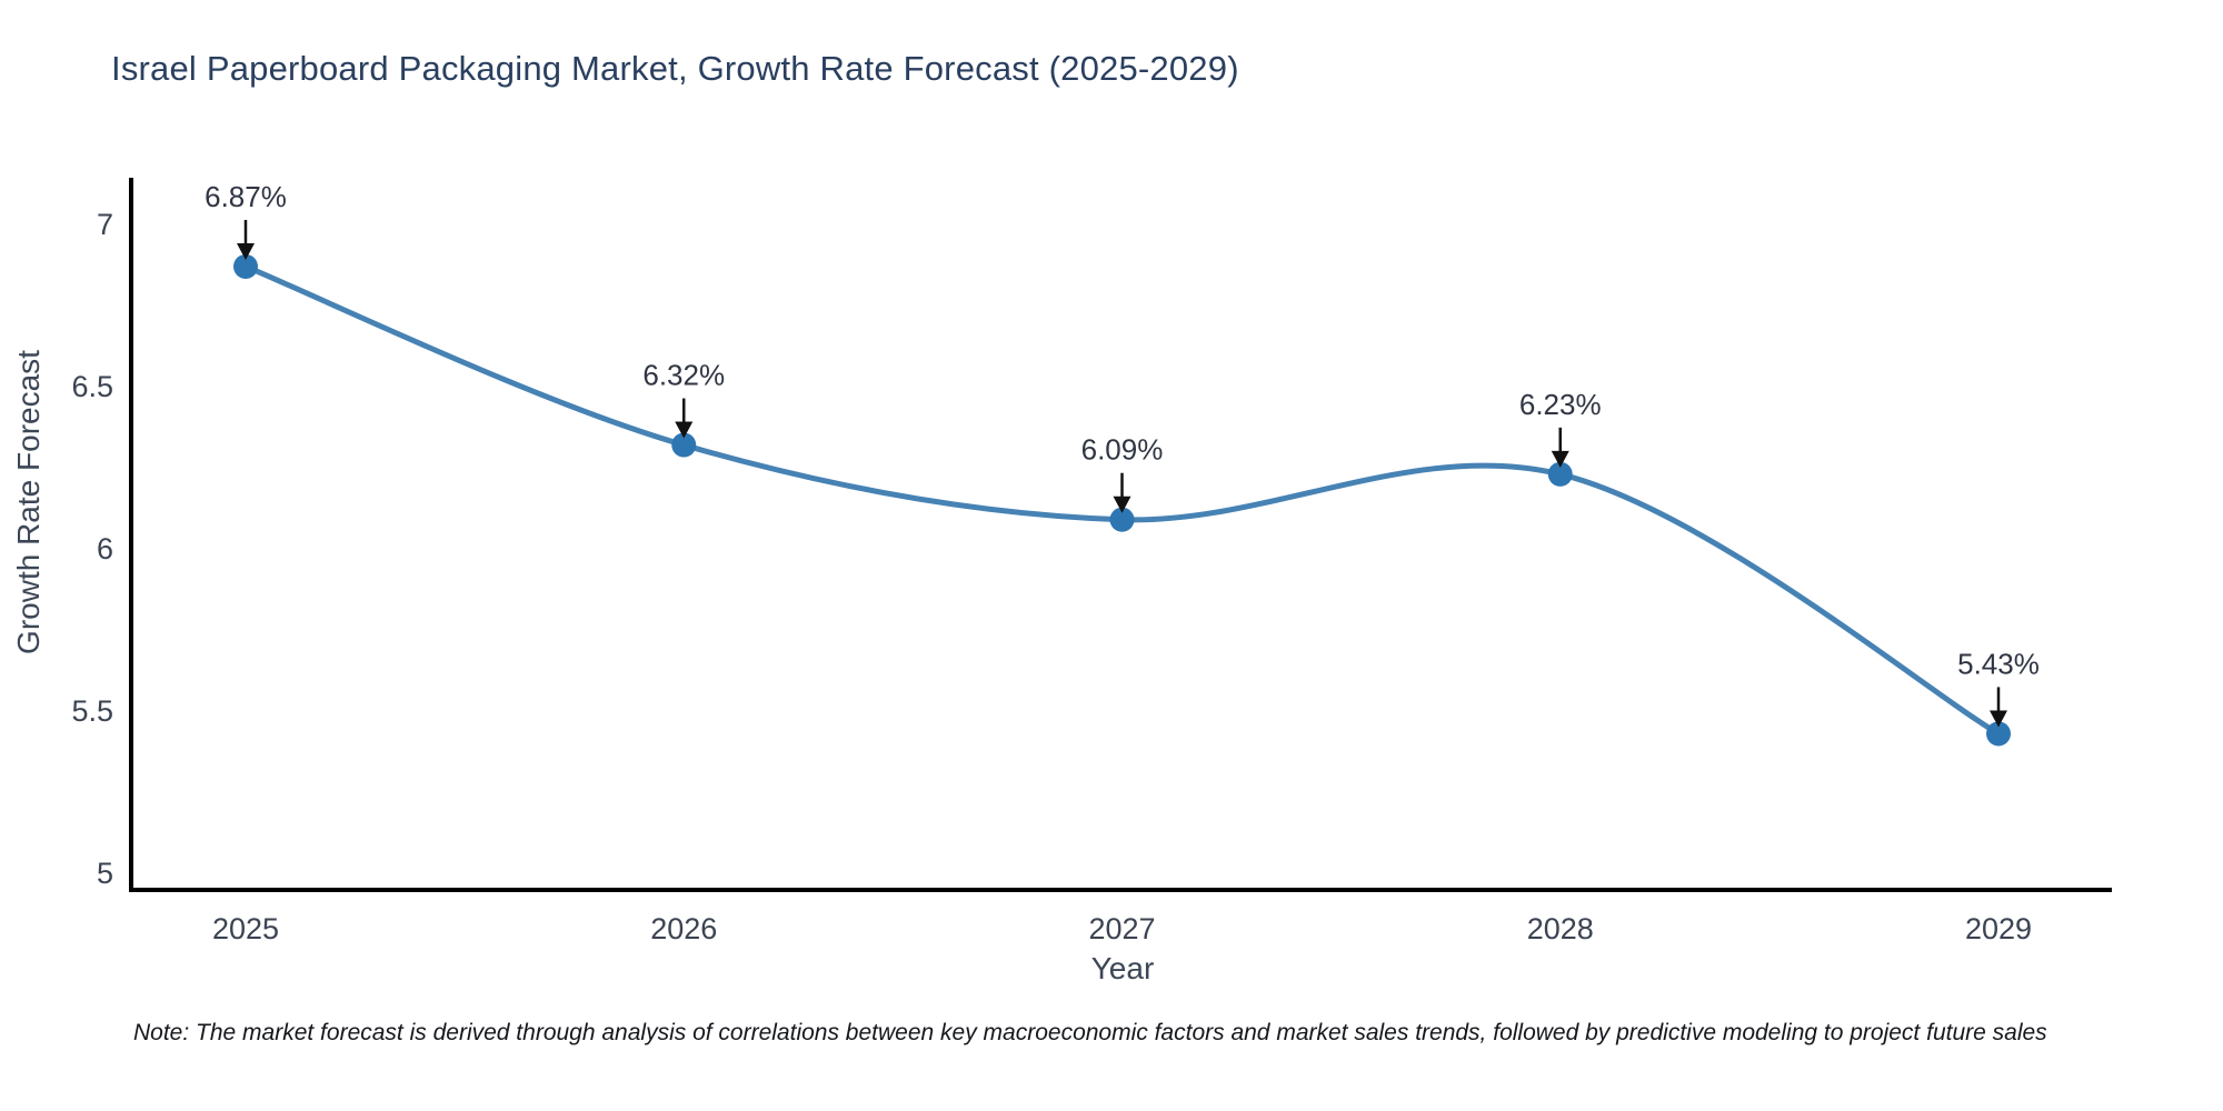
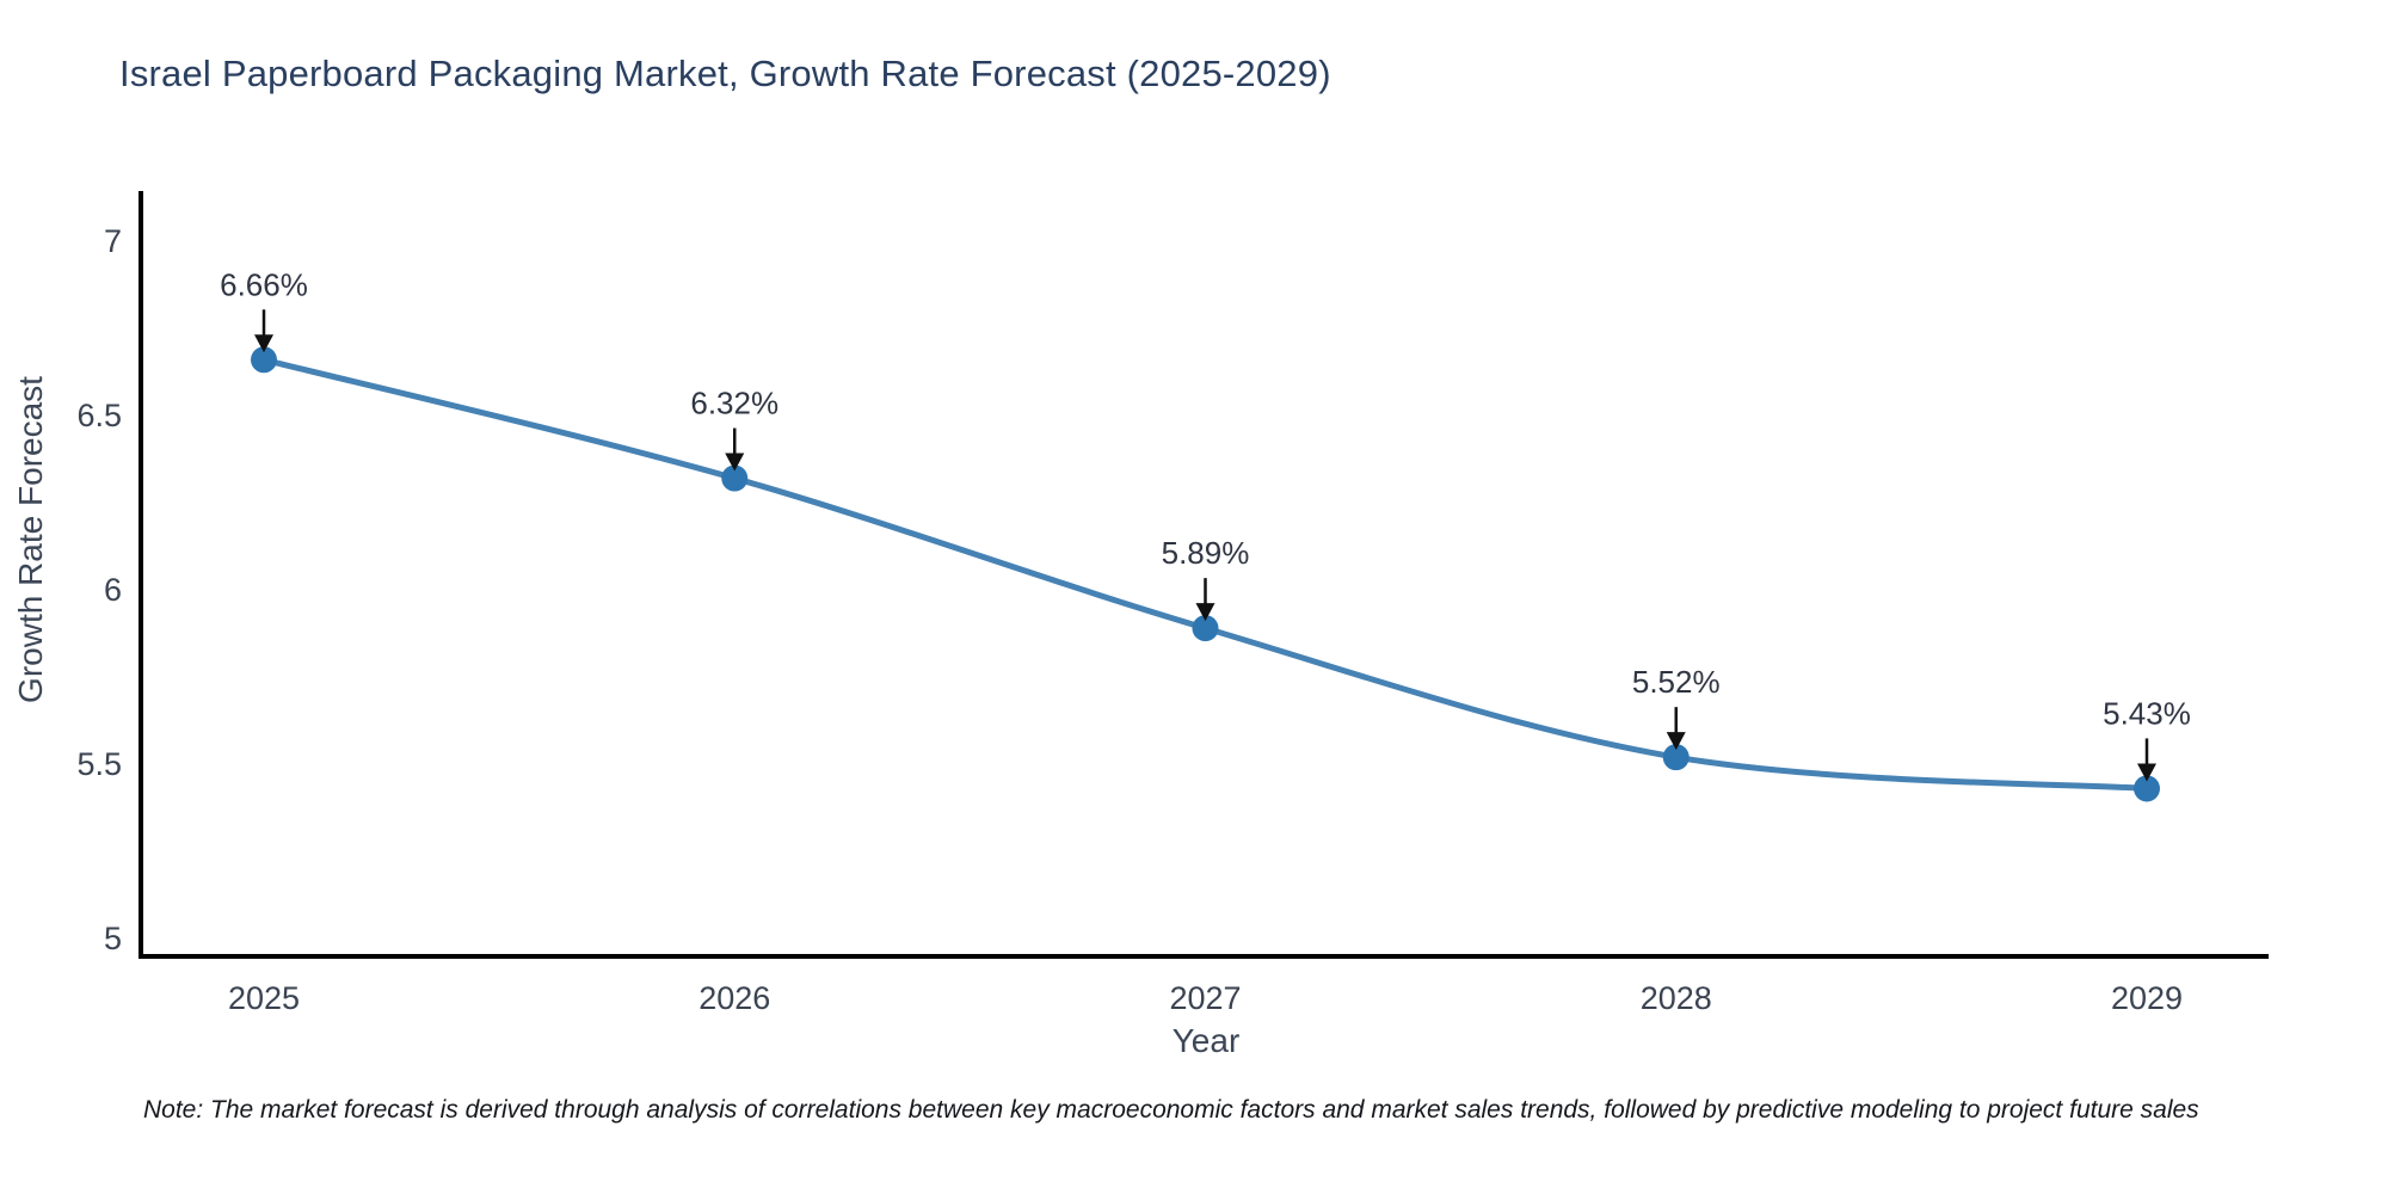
2025: 6.87% -> 6.66%
2027: 6.09% -> 5.89%
2028: 6.23% -> 5.52%
